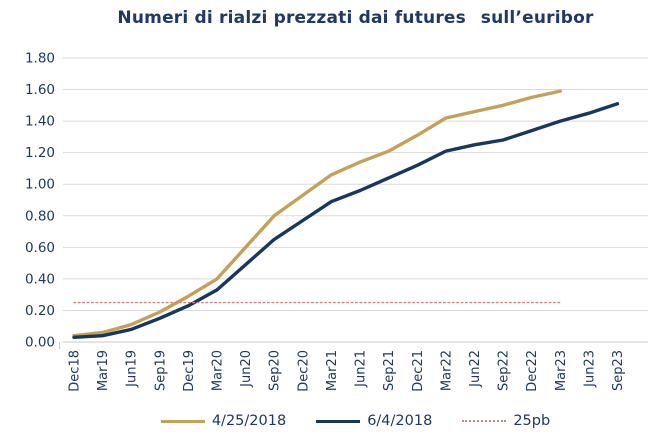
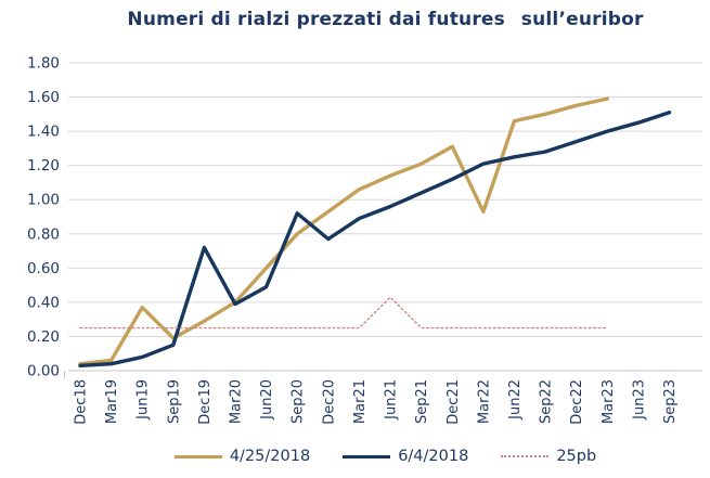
4/25/2018/Jun19: 0.11 -> 0.37
6/4/2018/Dec19: 0.23 -> 0.72
6/4/2018/Mar20: 0.33 -> 0.39
6/4/2018/Sep20: 0.65 -> 0.92
25pb/Jun21: 0.25 -> 0.43
4/25/2018/Mar22: 1.42 -> 0.93
